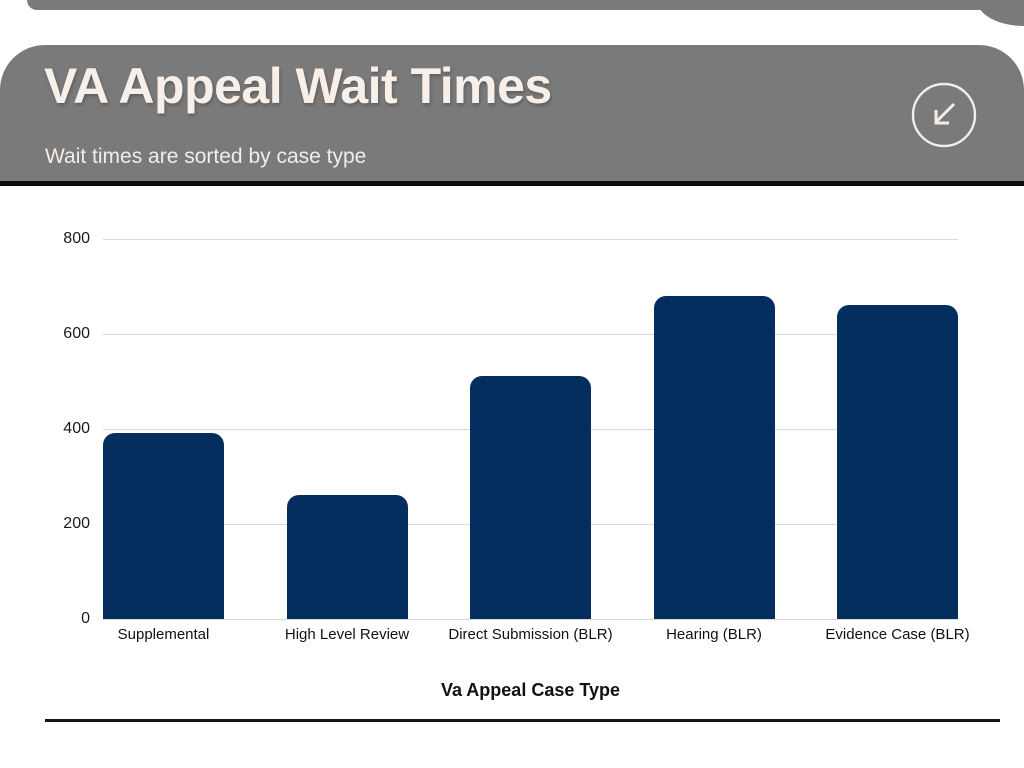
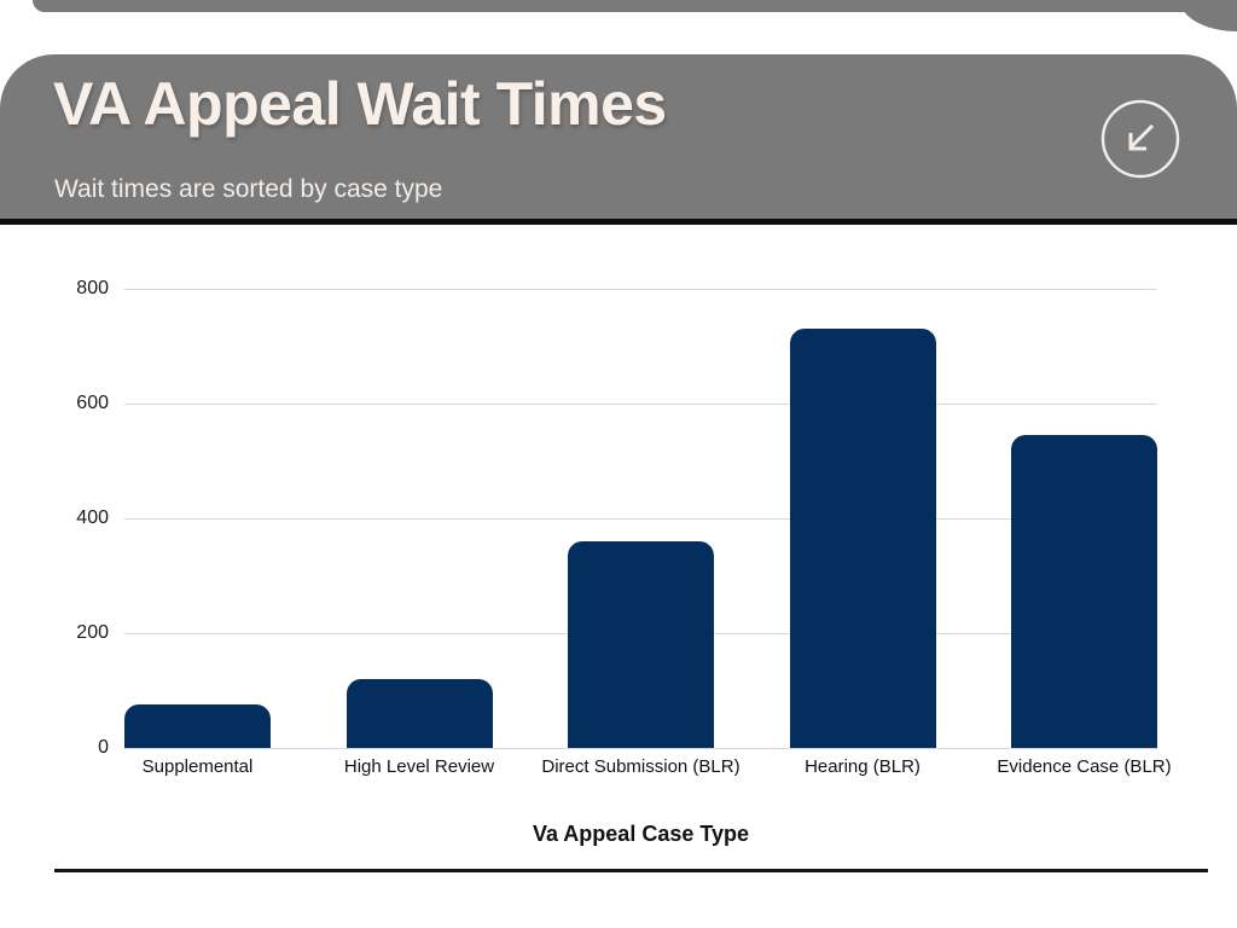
Supplemental: 390 -> 80
High Level Review: 260 -> 120
Direct Submission (BLR): 510 -> 360
Hearing (BLR): 680 -> 730
Evidence Case (BLR): 660 -> 540
